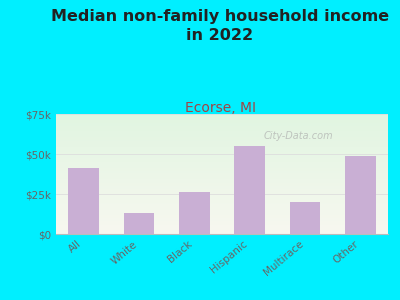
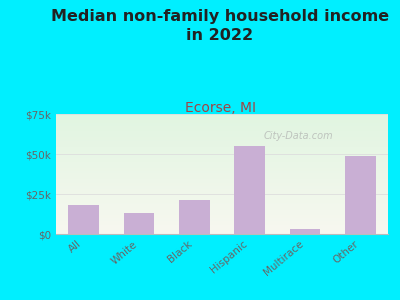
All: $41k -> $18k
Black: $26k -> $21k
Multirace: $20k -> $3k
